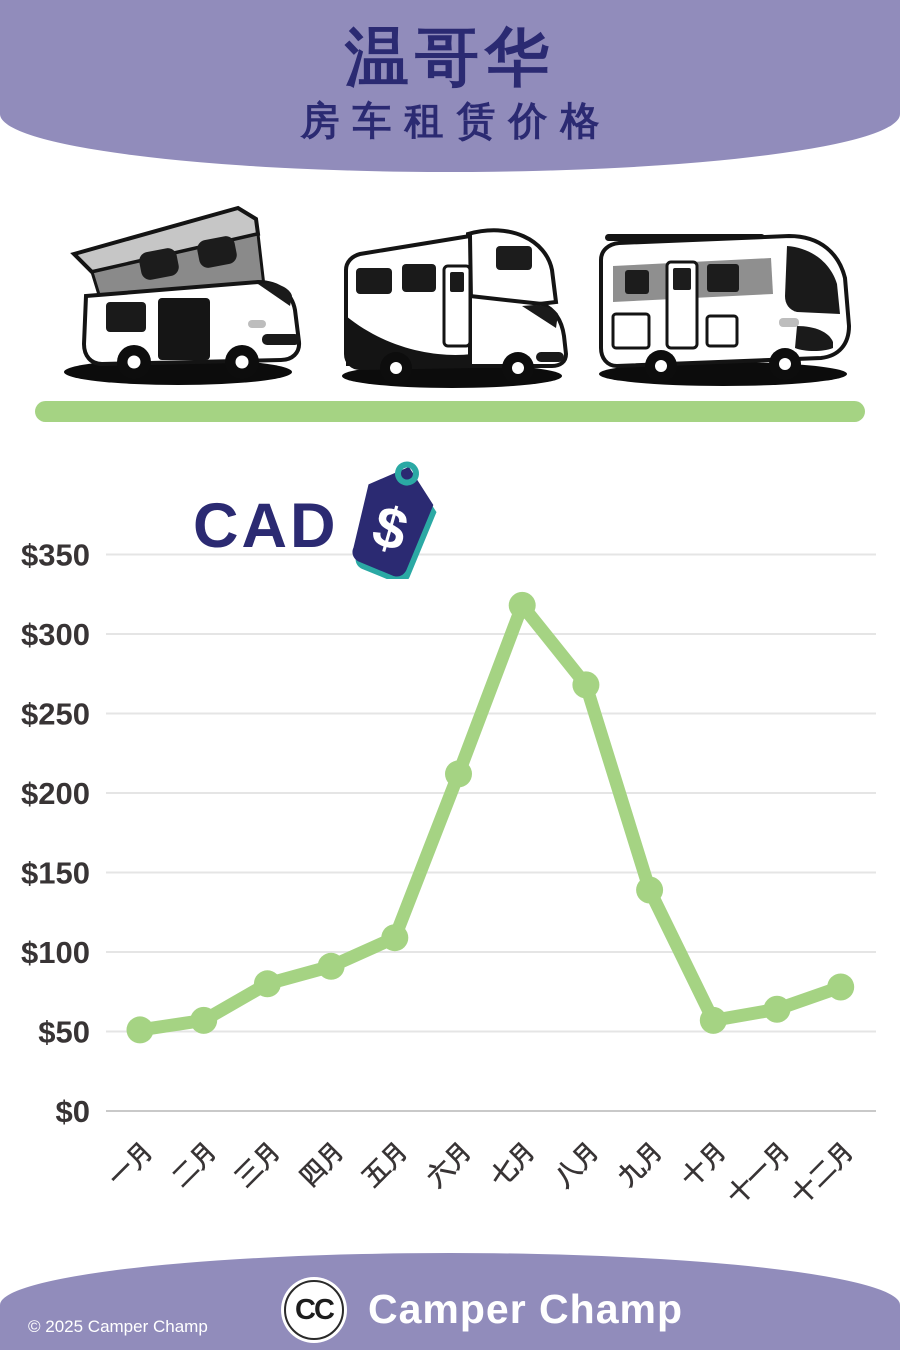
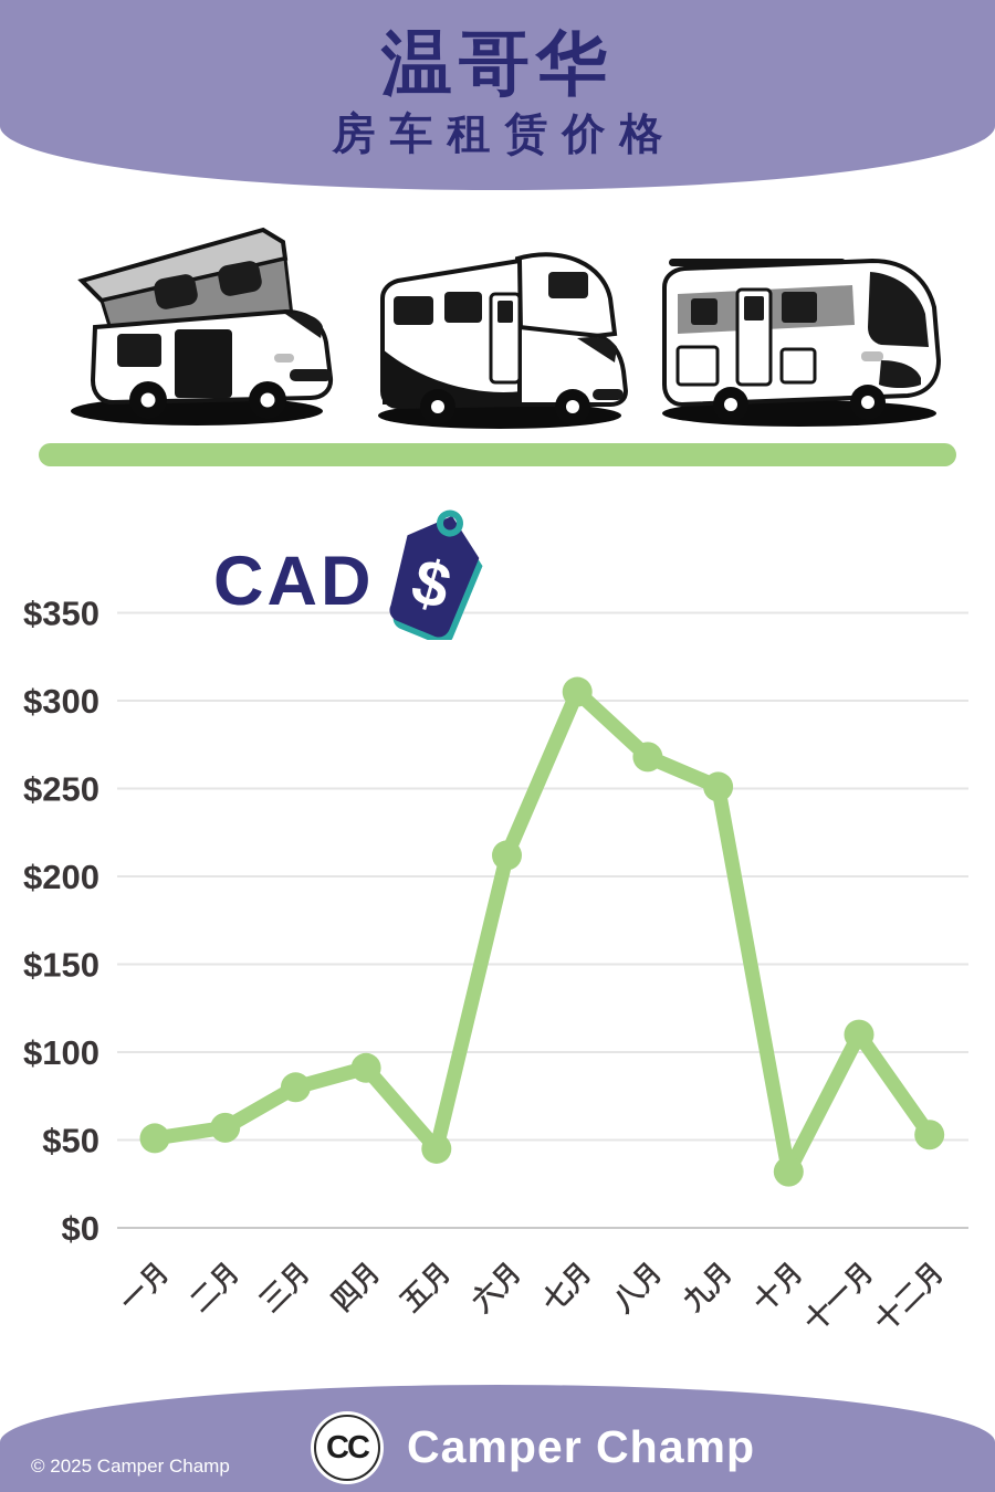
五月: $109 -> $45
七月: $318 -> $305
九月: $139 -> $251
十月: $57 -> $32
十一月: $64 -> $110
十二月: $78 -> $53
